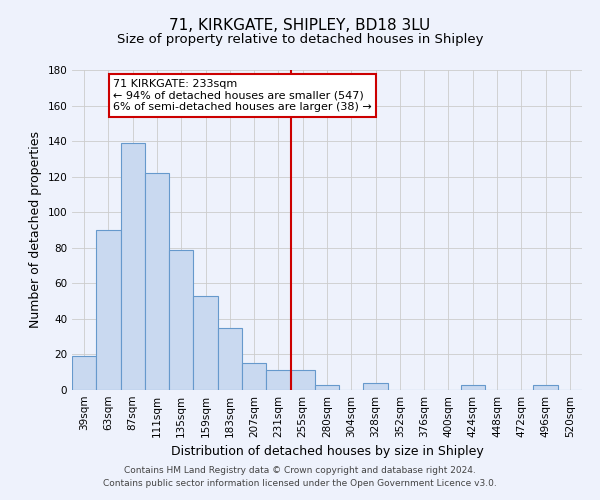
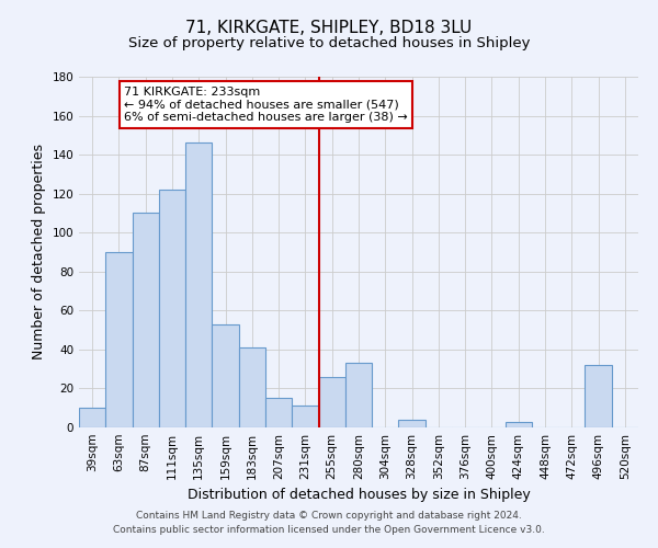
39sqm: 19 -> 10
87sqm: 139 -> 110
135sqm: 79 -> 146
183sqm: 35 -> 41
255sqm: 11 -> 26
280sqm: 3 -> 33
496sqm: 3 -> 32
